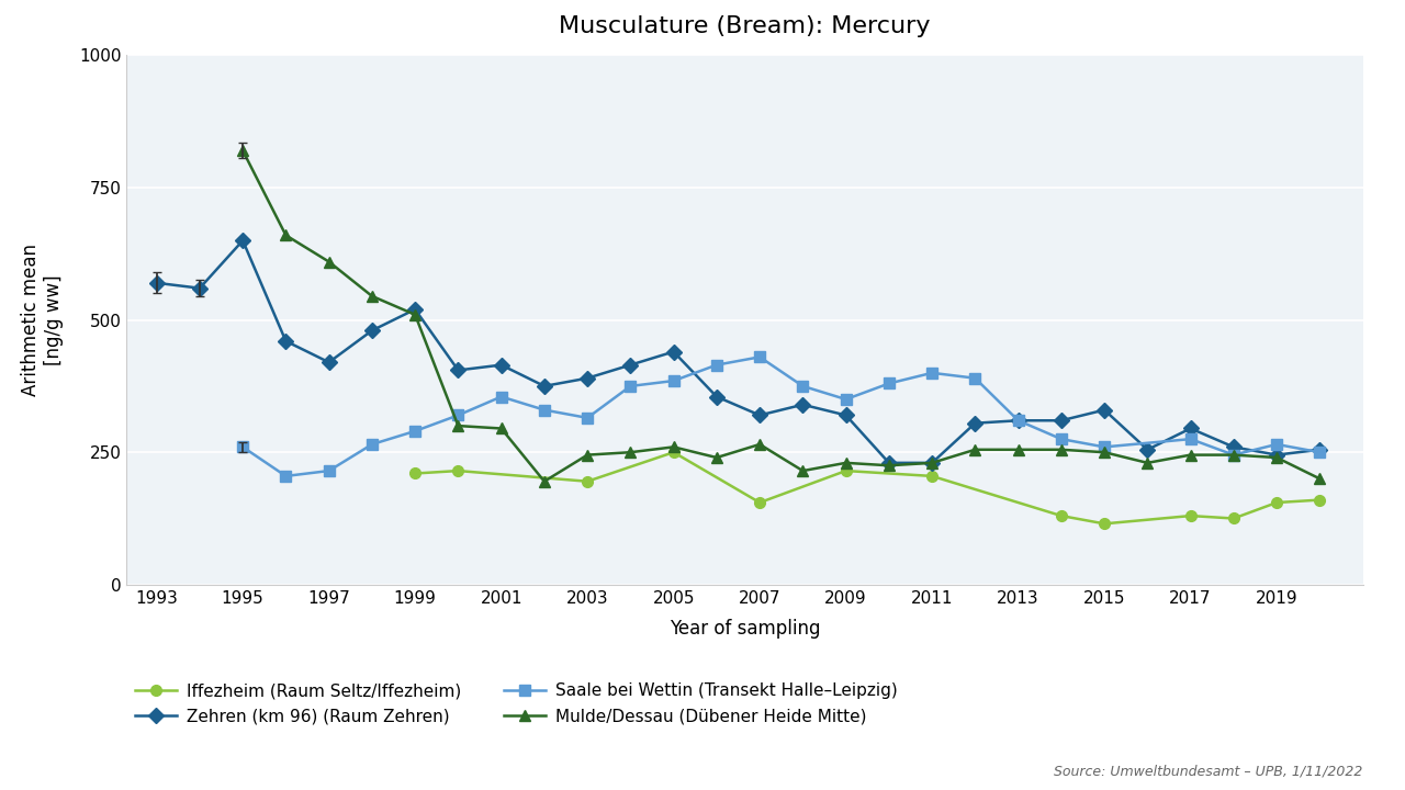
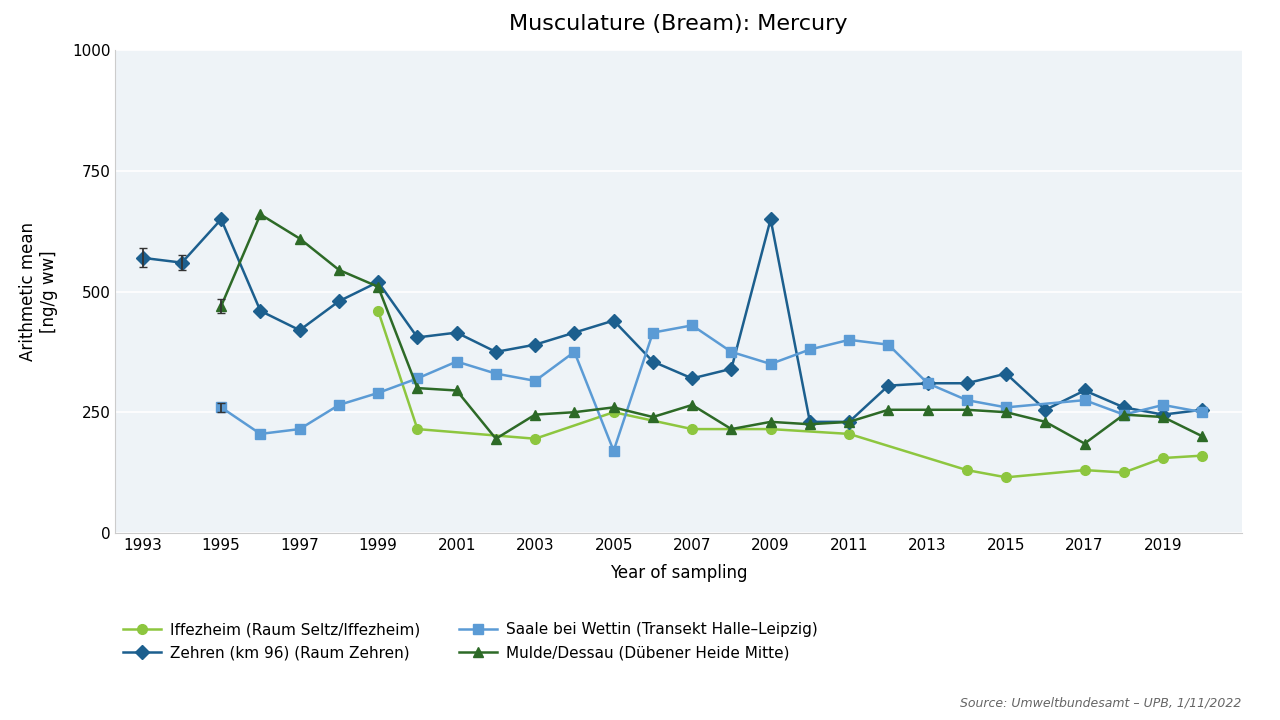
Mulde/Dessau (Dübener Heide Mitte)/1995: 820 -> 470
Iffezheim (Raum Seltz/Iffezheim)/1999: 210 -> 460
Saale bei Wettin (Transekt Halle–Leipzig)/2005: 385 -> 170
Iffezheim (Raum Seltz/Iffezheim)/2007: 155 -> 215
Zehren (km 96) (Raum Zehren)/2009: 320 -> 650
Mulde/Dessau (Dübener Heide Mitte)/2017: 245 -> 185
